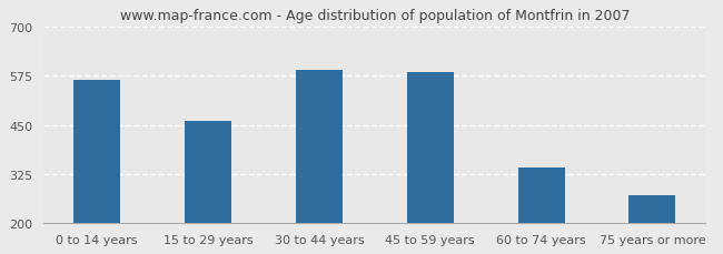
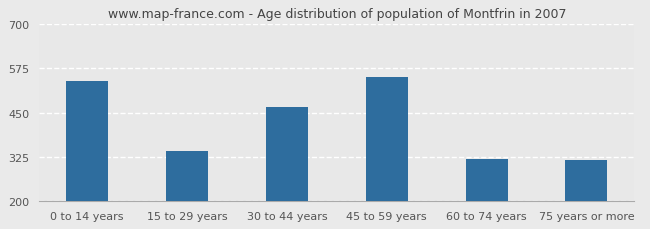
0 to 14 years: 565 -> 540
15 to 29 years: 460 -> 340
30 to 44 years: 591 -> 465
45 to 59 years: 585 -> 550
60 to 74 years: 341 -> 320
75 years or more: 270 -> 315
